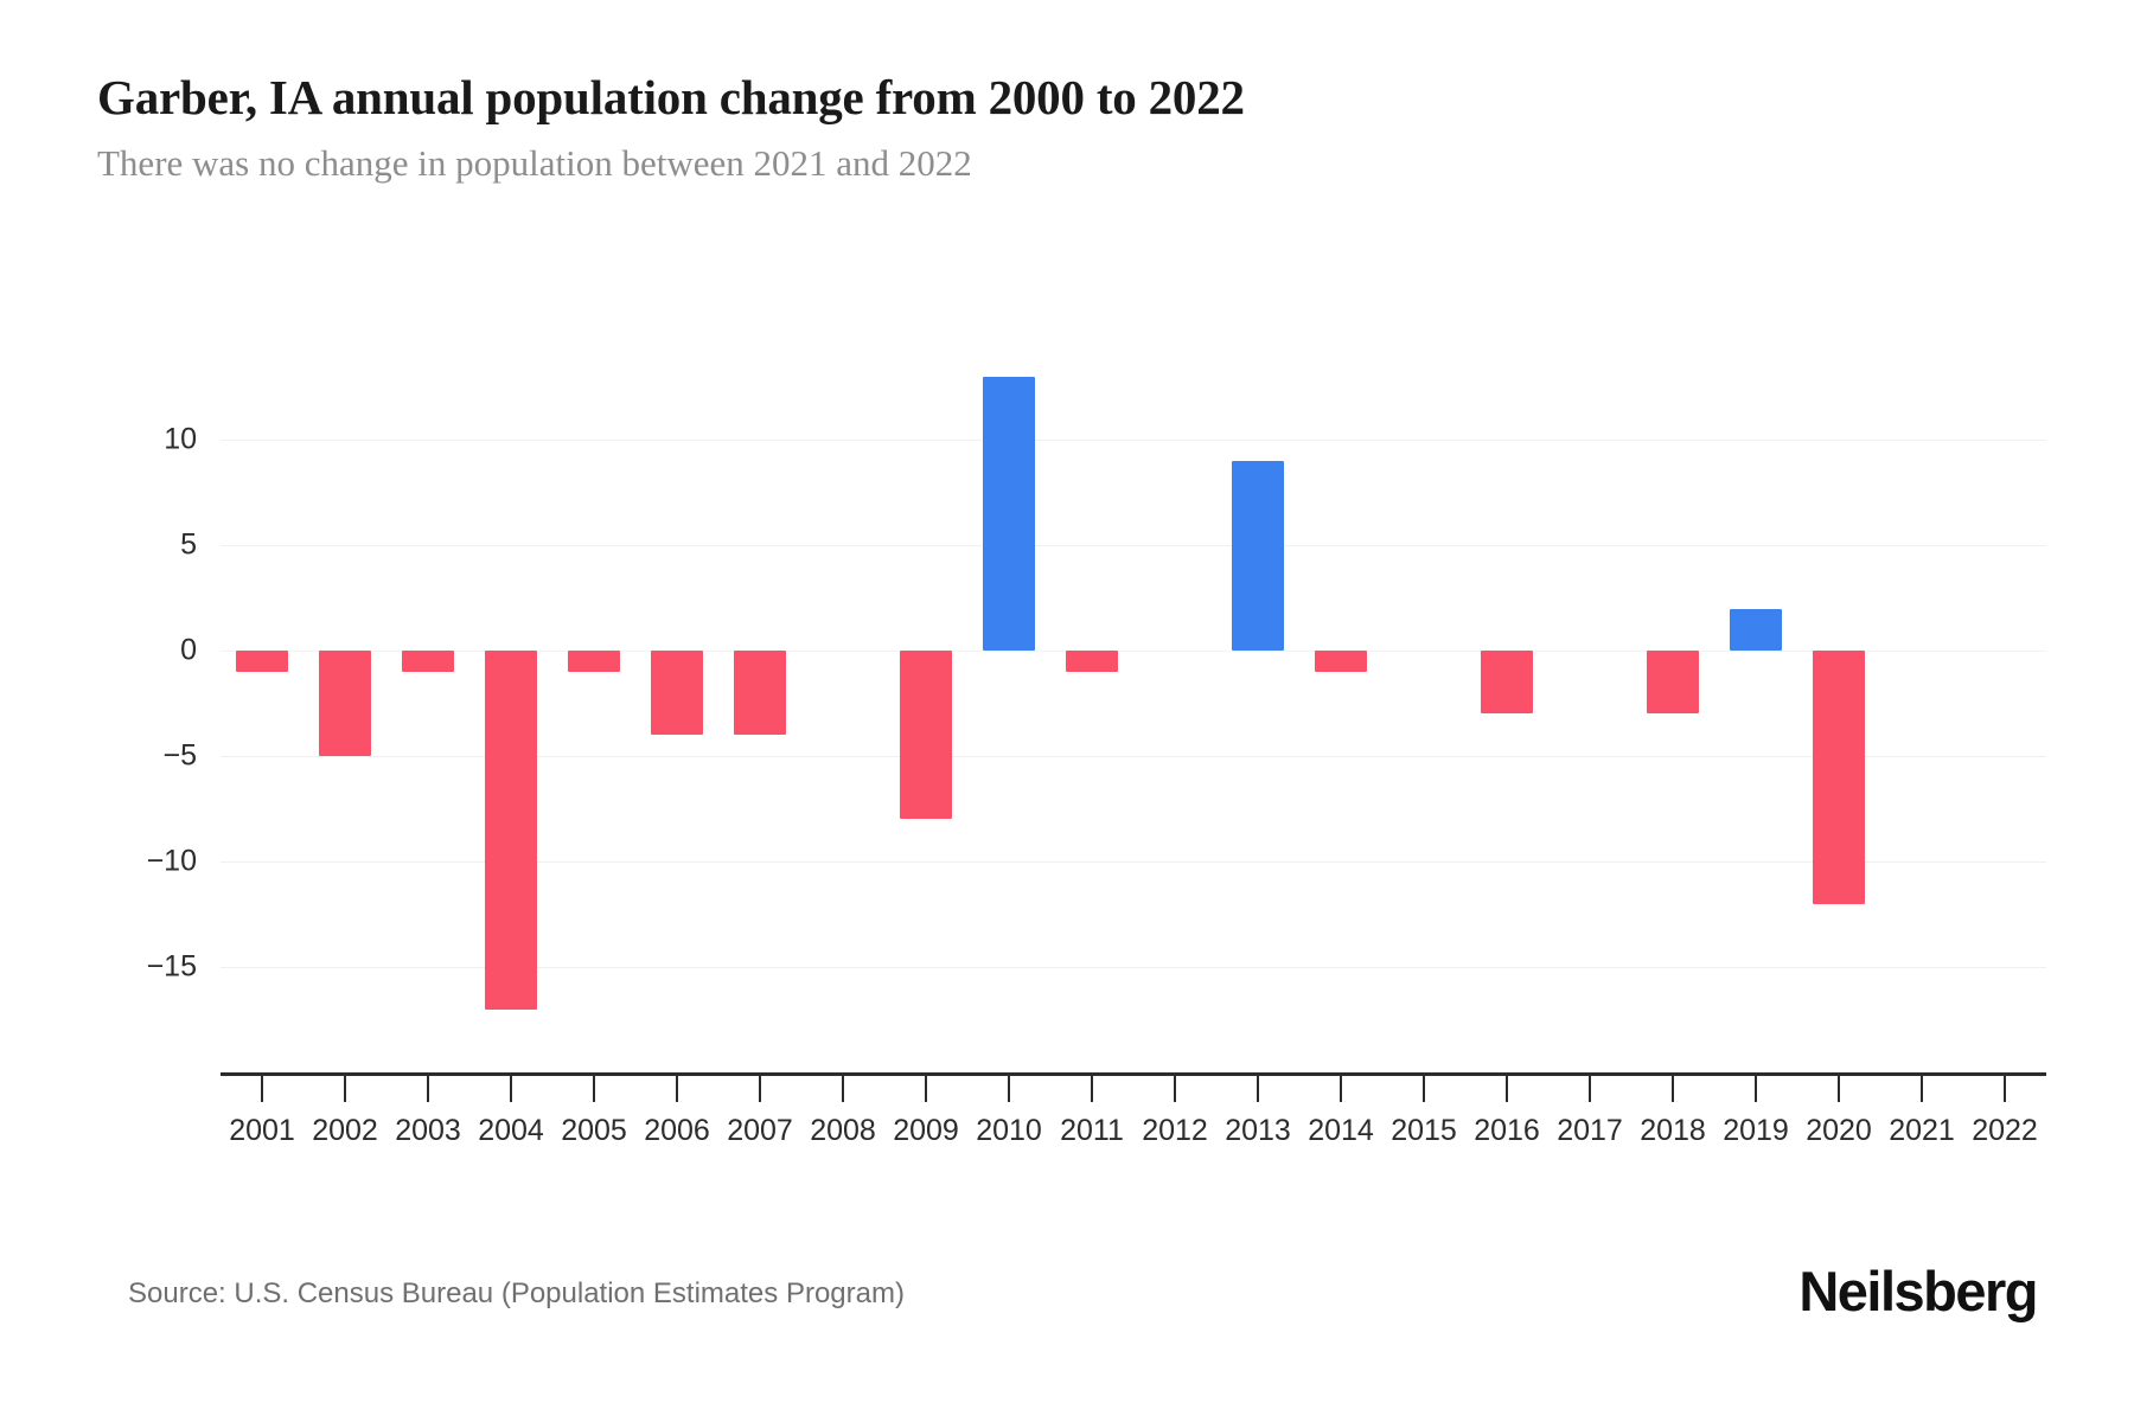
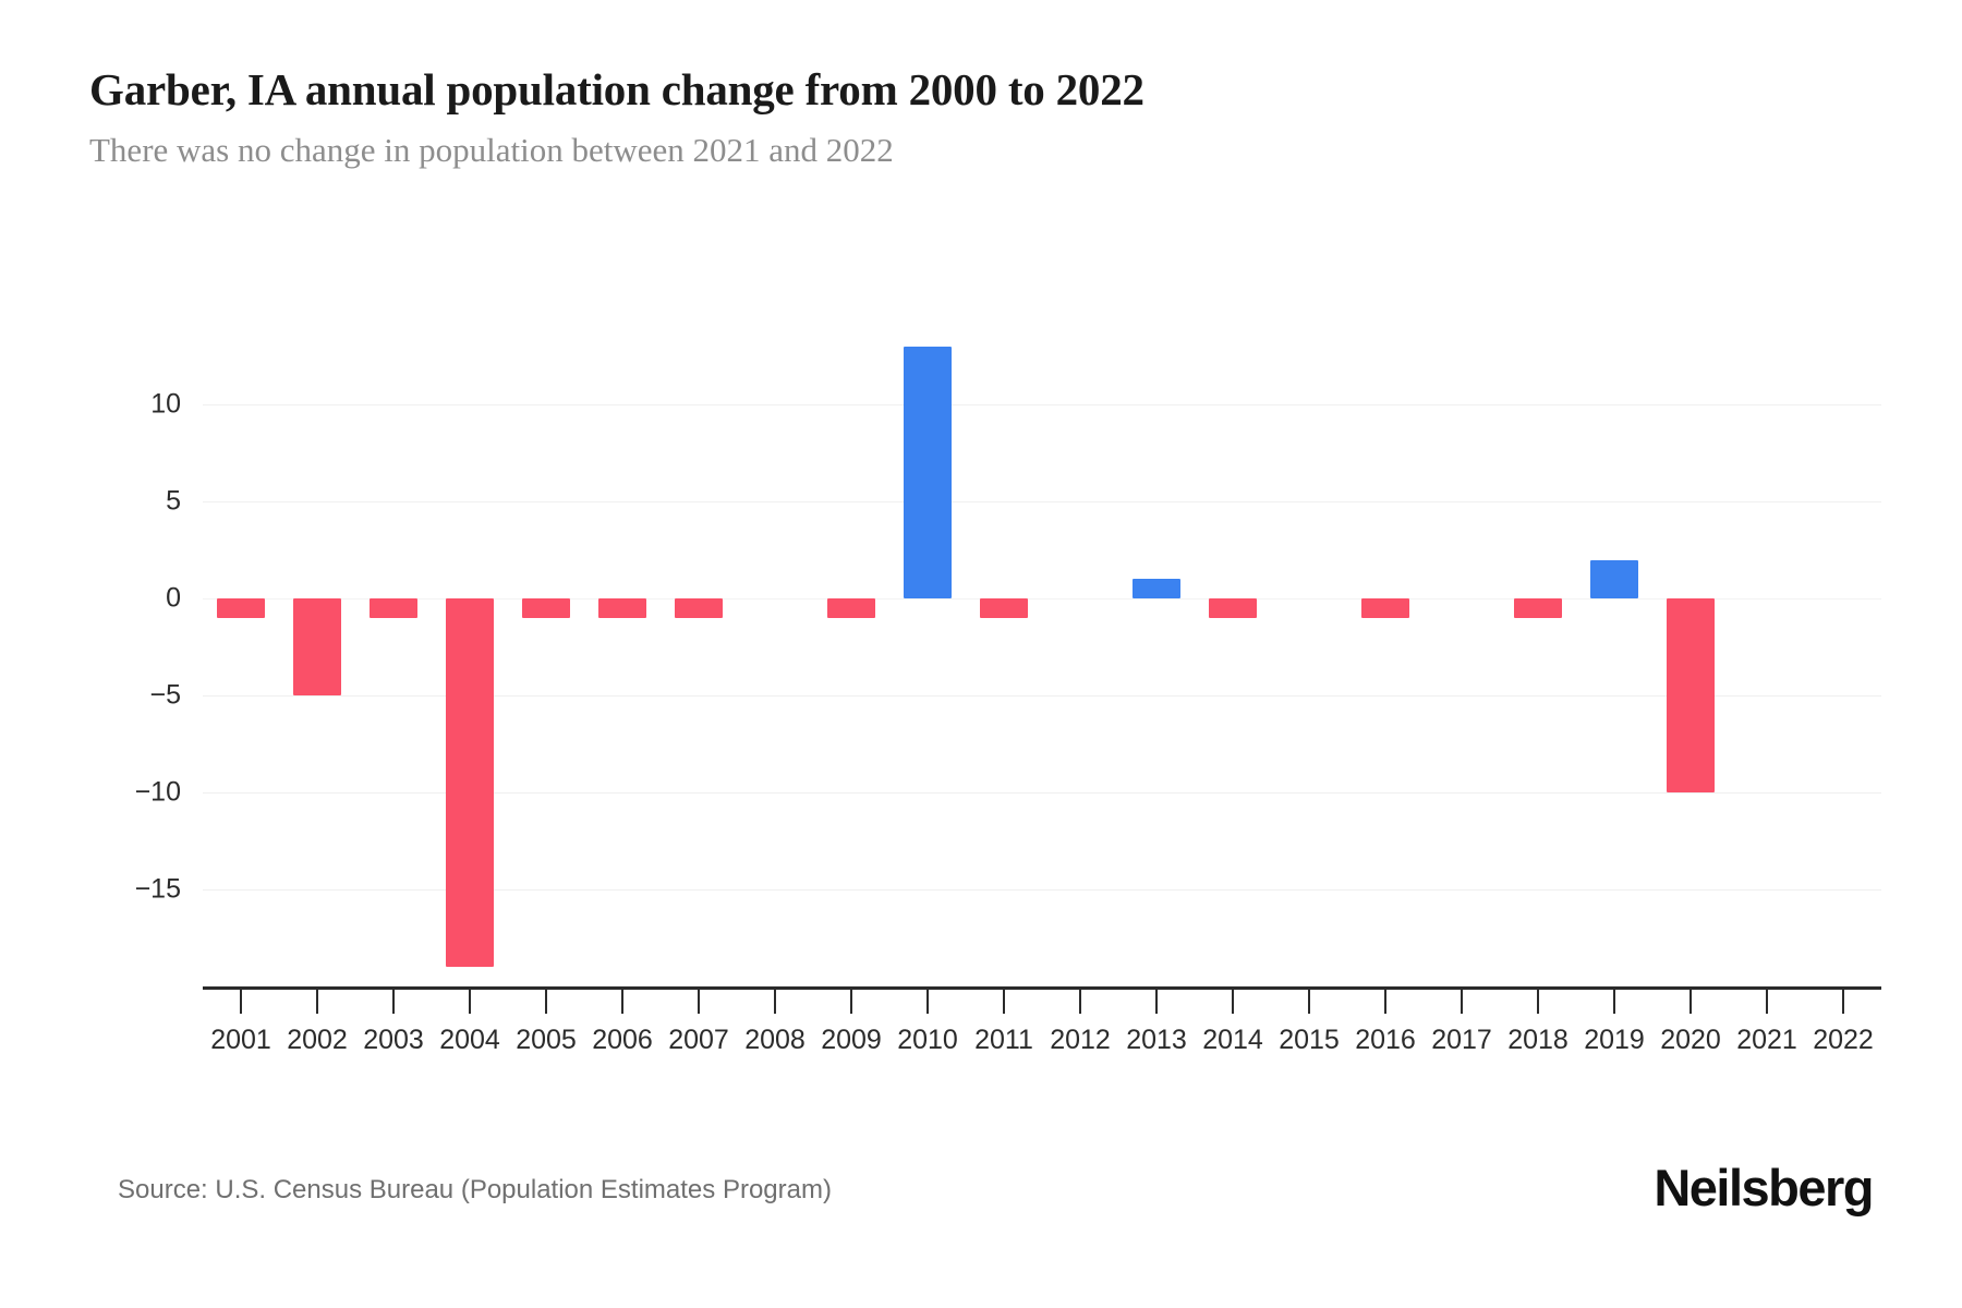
2004: -17 -> -19
2006: -4 -> -1
2007: -4 -> -1
2009: -8 -> -1
2013: 9 -> 1
2016: -3 -> -1
2018: -3 -> -1
2020: -12 -> -10
